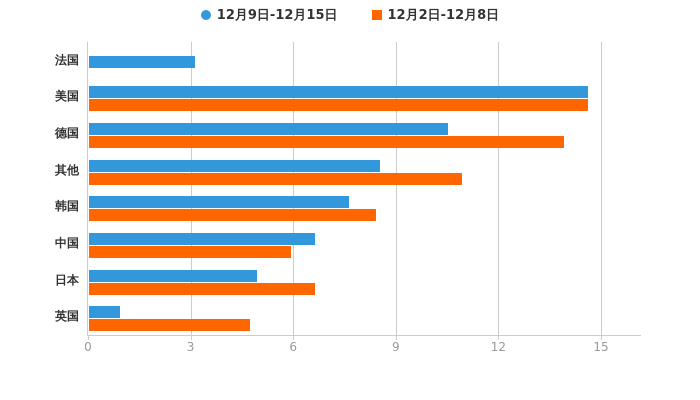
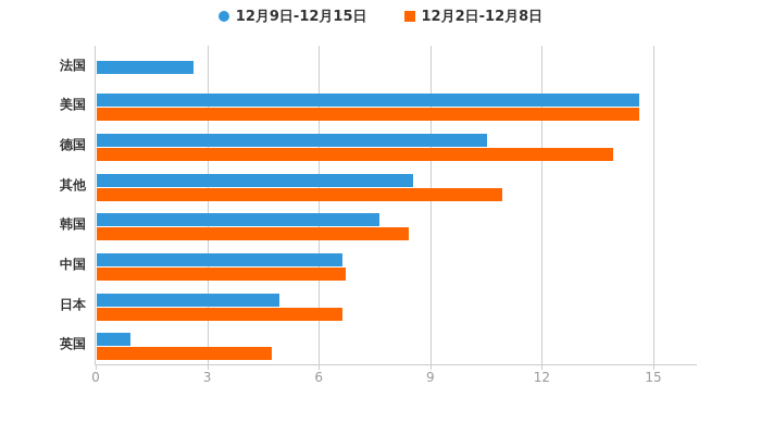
12月9日-12月15日/法国: 3.1 -> 2.6
12月2日-12月8日/中国: 5.9 -> 6.7
